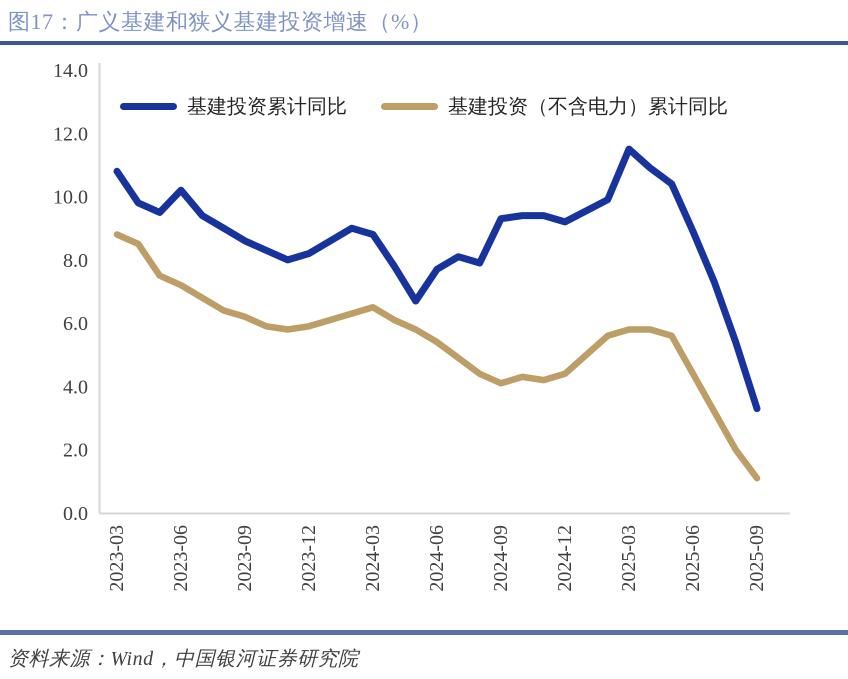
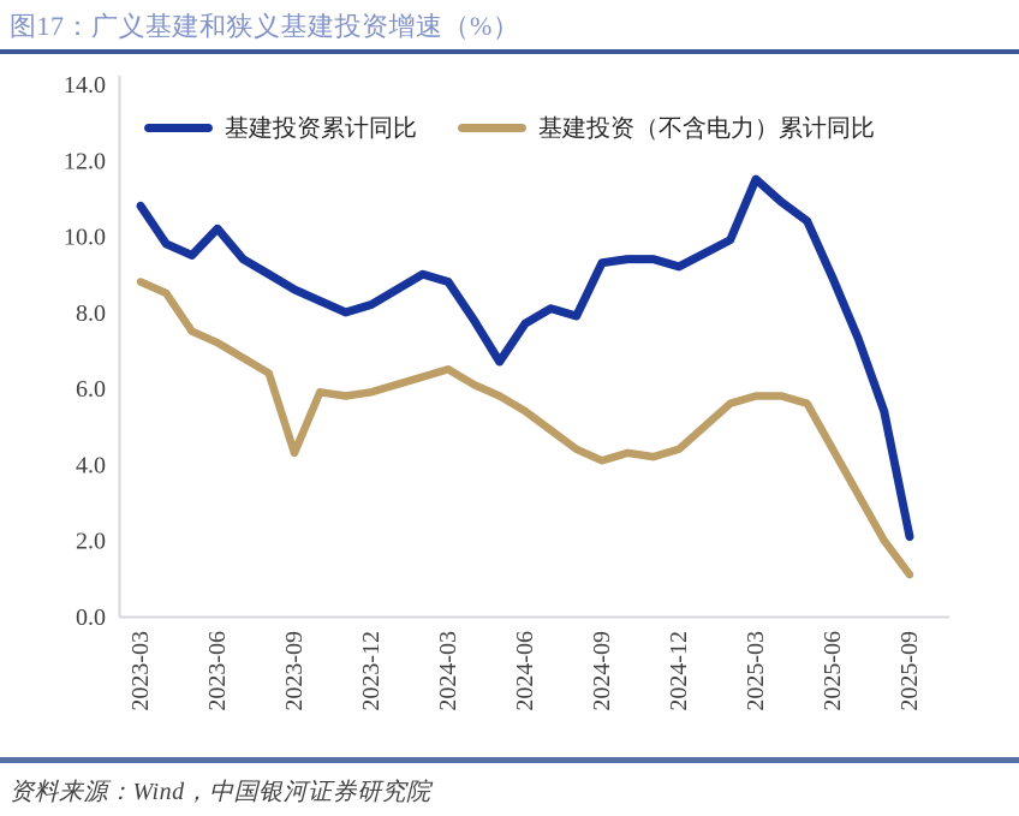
基建投资（不含电力）累计同比/2023-09: 6.2 -> 4.3
基建投资累计同比/2025-09: 3.3 -> 2.1
